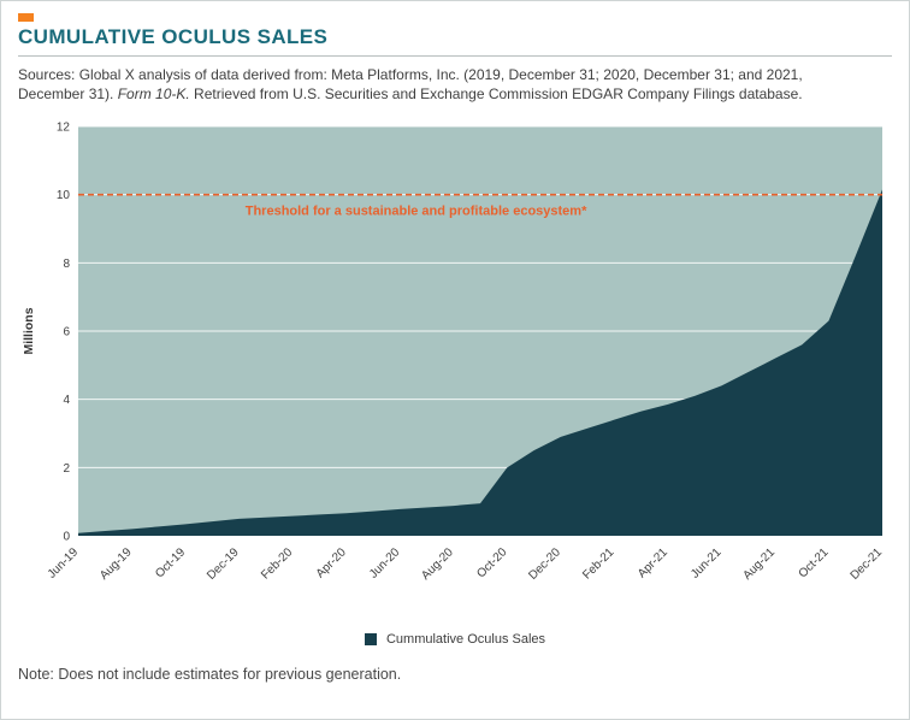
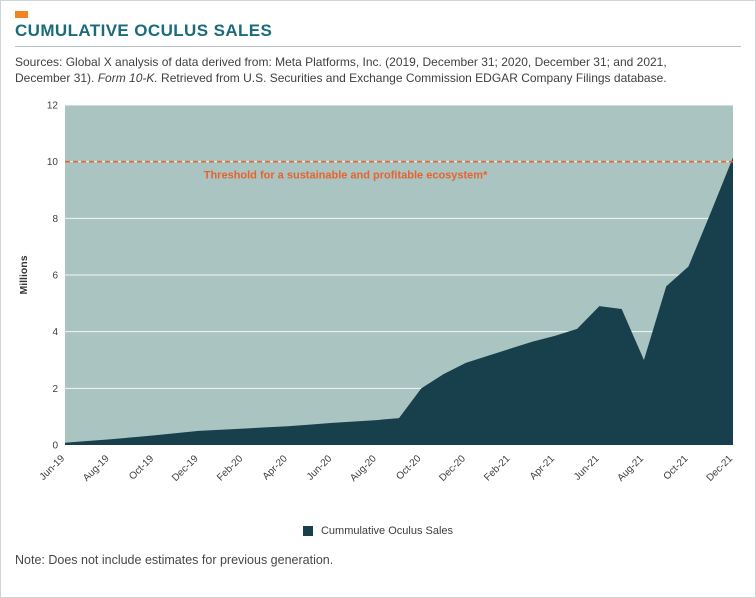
Jun-21: 4.4 -> 4.9
Aug-21: 5.2 -> 3.0
